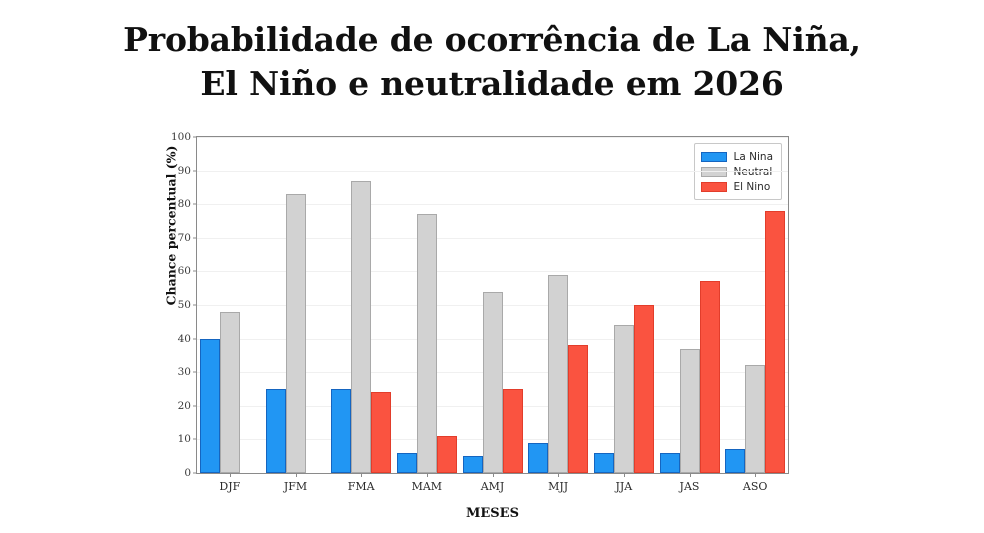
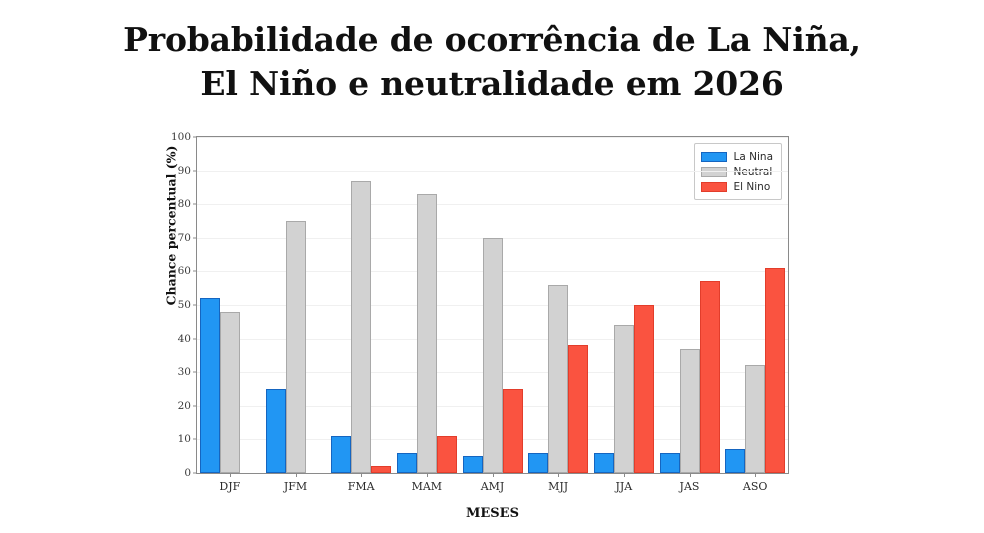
La Nina/DJF: 40 -> 52
Neutral/JFM: 83 -> 75
La Nina/FMA: 25 -> 11
El Nino/FMA: 24 -> 2
Neutral/MAM: 77 -> 83
Neutral/AMJ: 54 -> 70
La Nina/MJJ: 9 -> 6
Neutral/MJJ: 59 -> 56
El Nino/ASO: 78 -> 61
